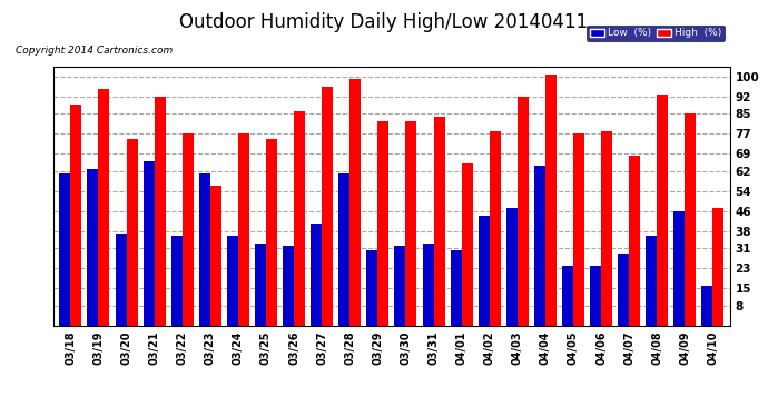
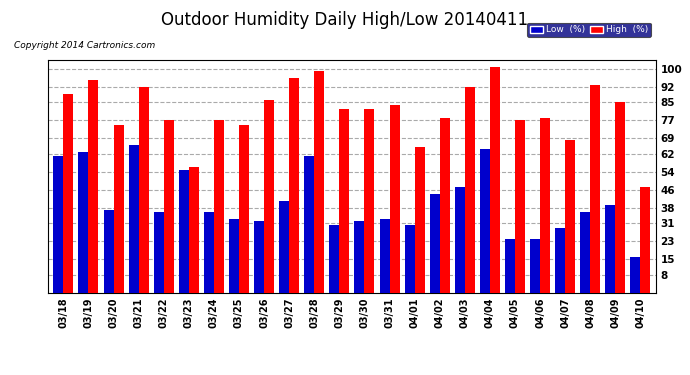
Low (%)/03/23: 61 -> 55
Low (%)/04/09: 46 -> 39
